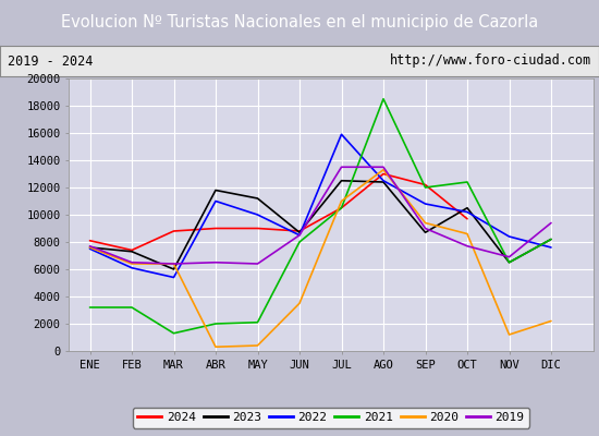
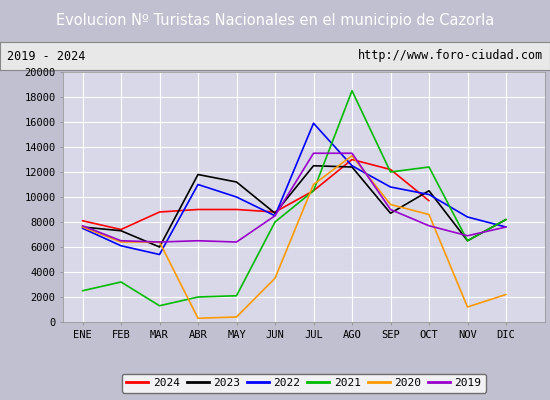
2021/ENE: 3200 -> 2500
2019/DIC: 9400 -> 7600
